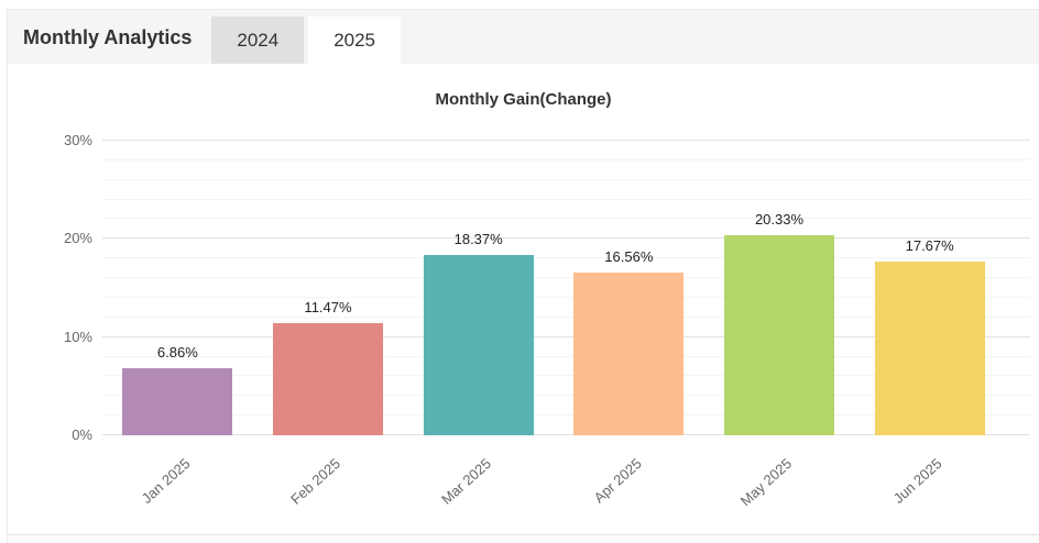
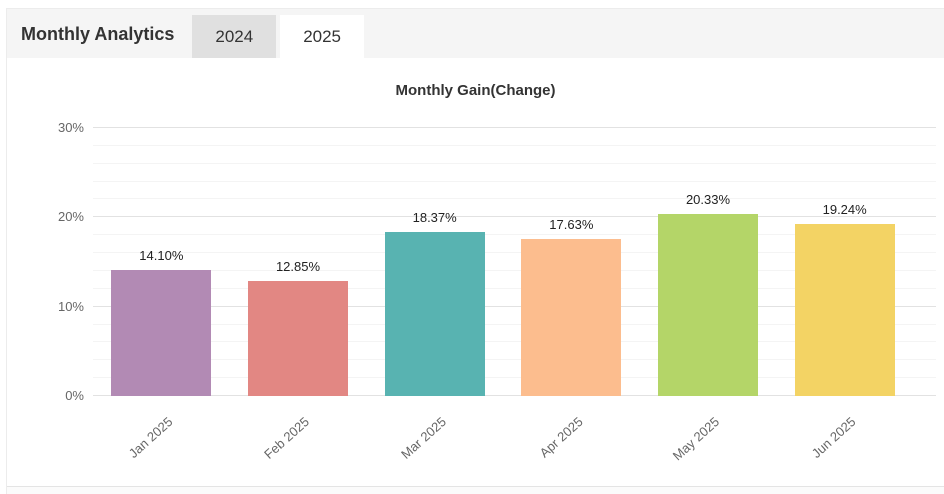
Jan 2025: 6.86% -> 14.10%
Feb 2025: 11.47% -> 12.85%
Apr 2025: 16.56% -> 17.63%
Jun 2025: 17.67% -> 19.24%
